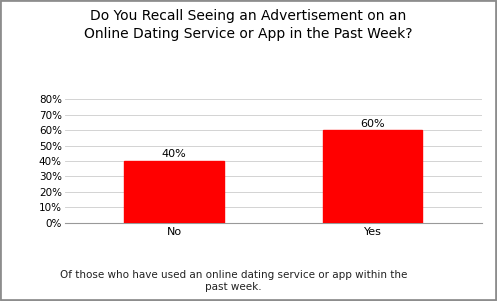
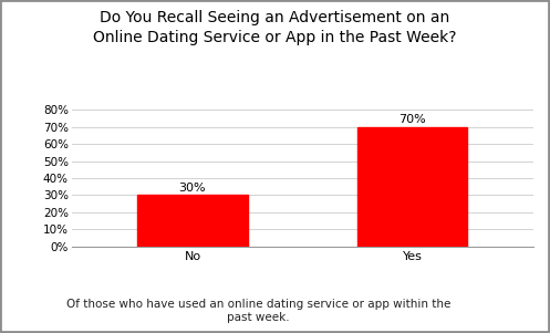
No: 40% -> 30%
Yes: 60% -> 70%
